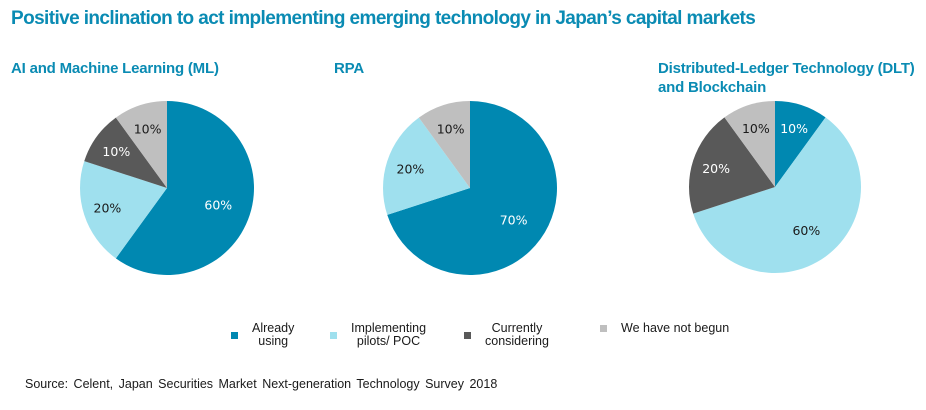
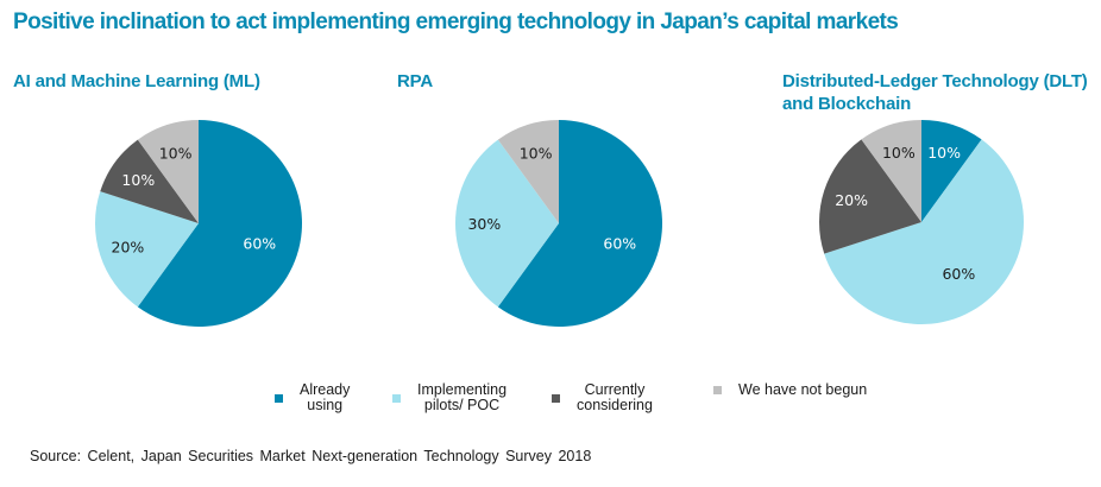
RPA/Already using: 70% -> 60%
RPA/Implementing pilots/ POC: 20% -> 30%
